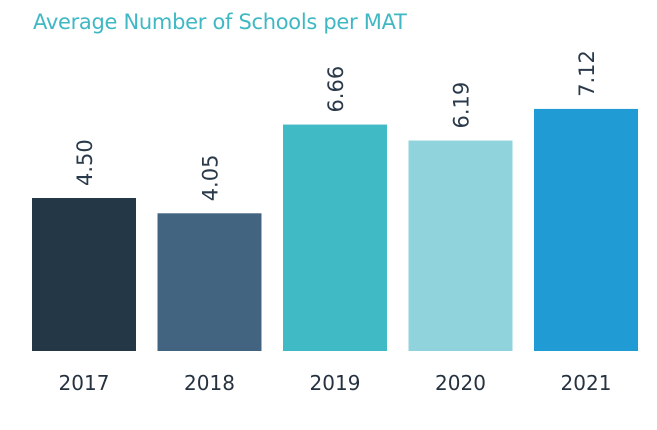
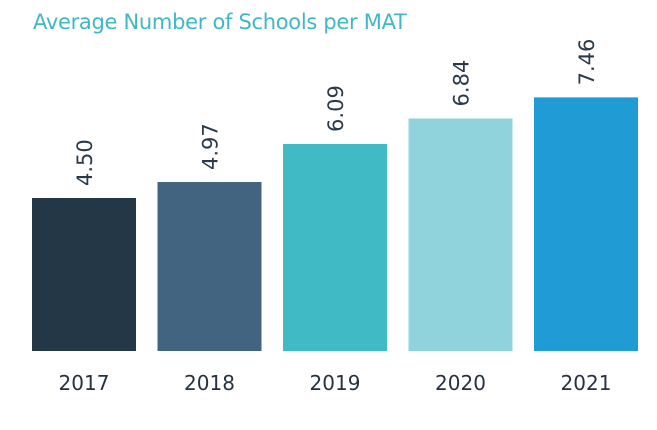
2018: 4.05 -> 4.97
2019: 6.66 -> 6.09
2020: 6.19 -> 6.84
2021: 7.12 -> 7.46
